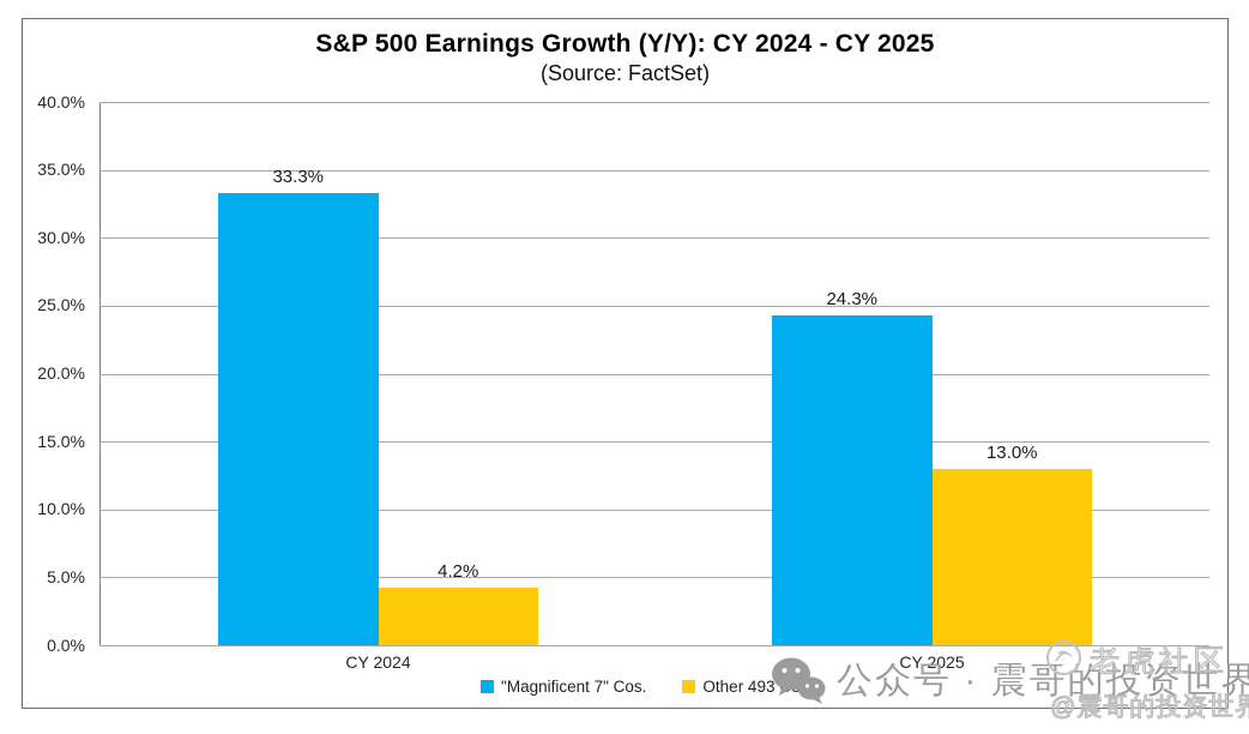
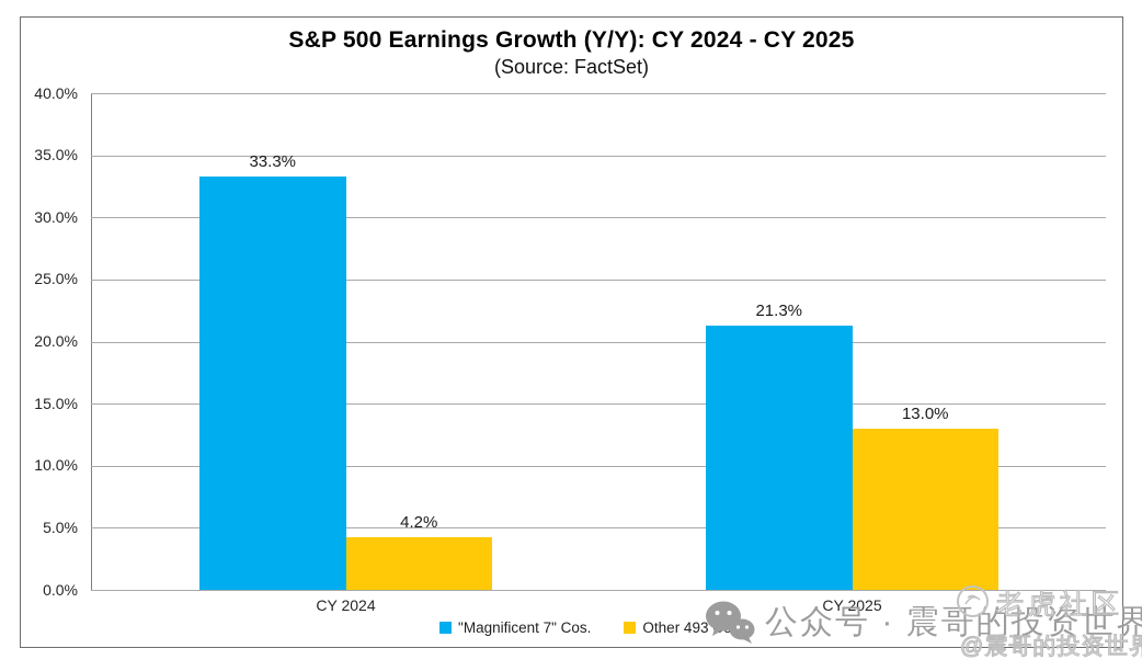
"Magnificent 7" Cos./CY 2025: 24.3% -> 21.3%
